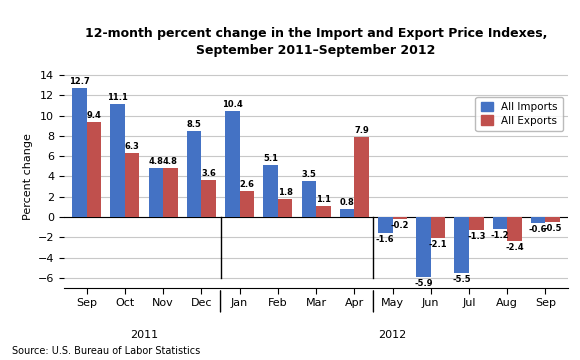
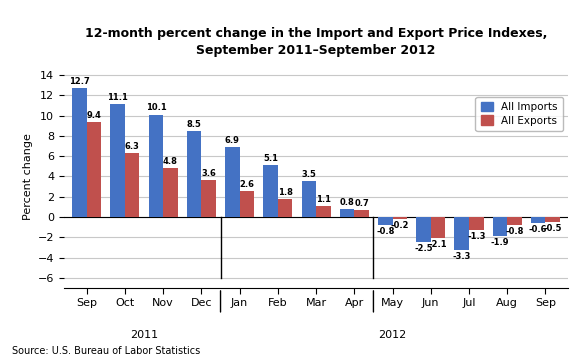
All Imports/Nov: 4.8 -> 10.1
All Imports/Jan: 10.4 -> 6.9
All Exports/Apr: 7.9 -> 0.7
All Imports/May: -1.6 -> -0.8
All Imports/Jun: -5.9 -> -2.5
All Imports/Jul: -5.5 -> -3.3
All Imports/Aug: -1.2 -> -1.9
All Exports/Aug: -2.4 -> -0.8
